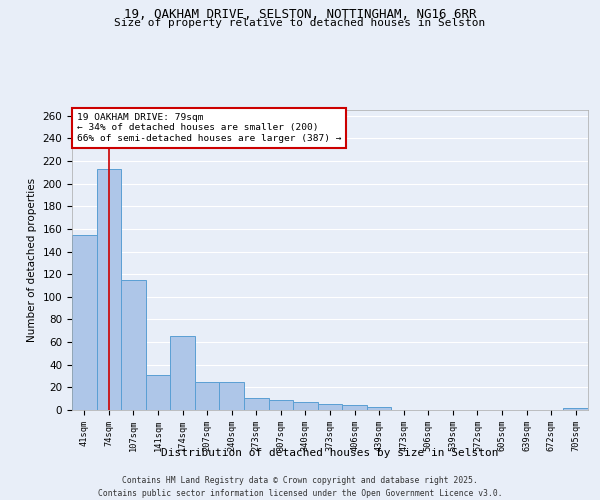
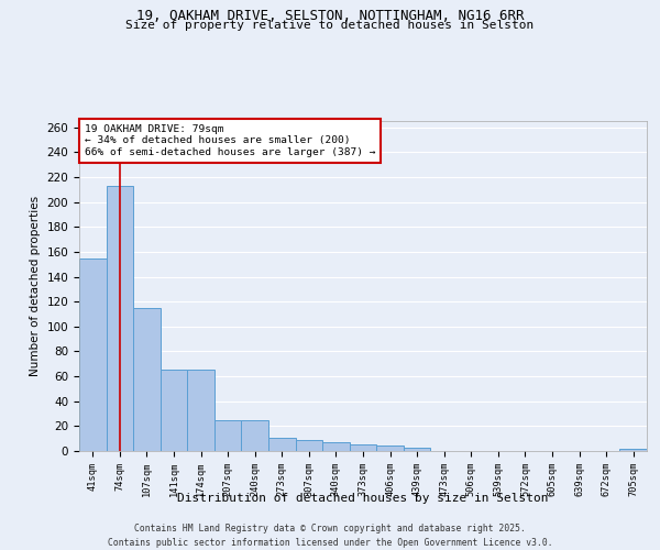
141sqm: 31 -> 65
